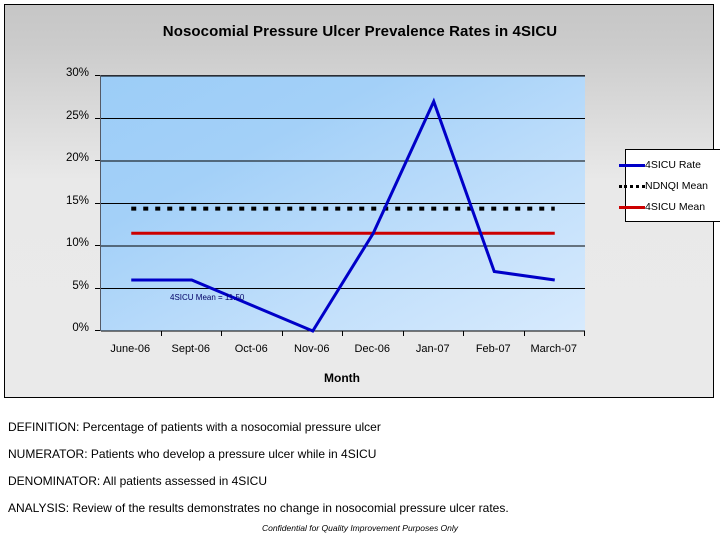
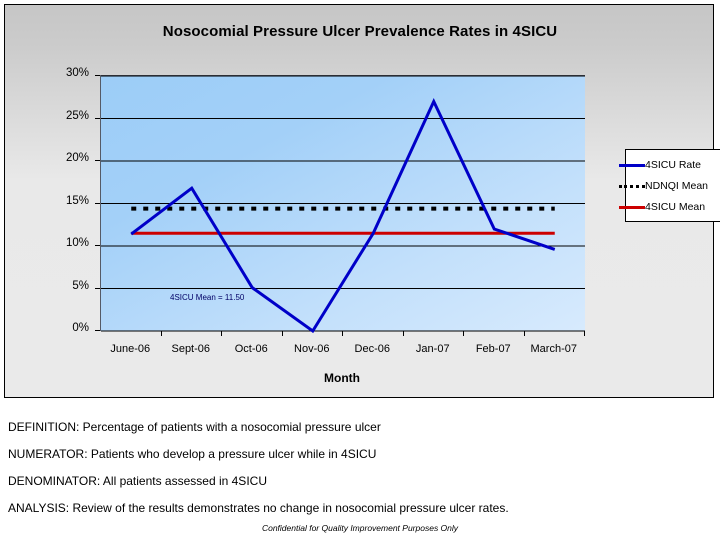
4SICU Rate/June-06: 6% -> 11%
4SICU Rate/Sept-06: 6% -> 17%
4SICU Rate/Oct-06: 3% -> 5%
4SICU Rate/Feb-07: 7% -> 12%
4SICU Rate/March-07: 6% -> 10%
